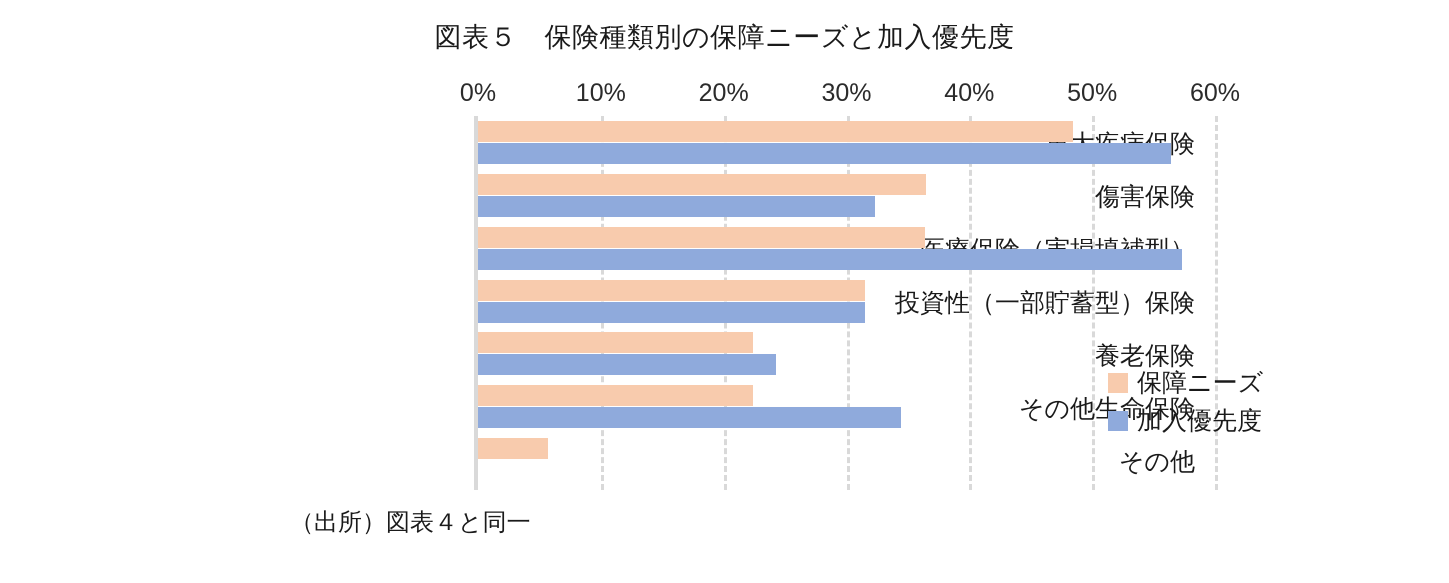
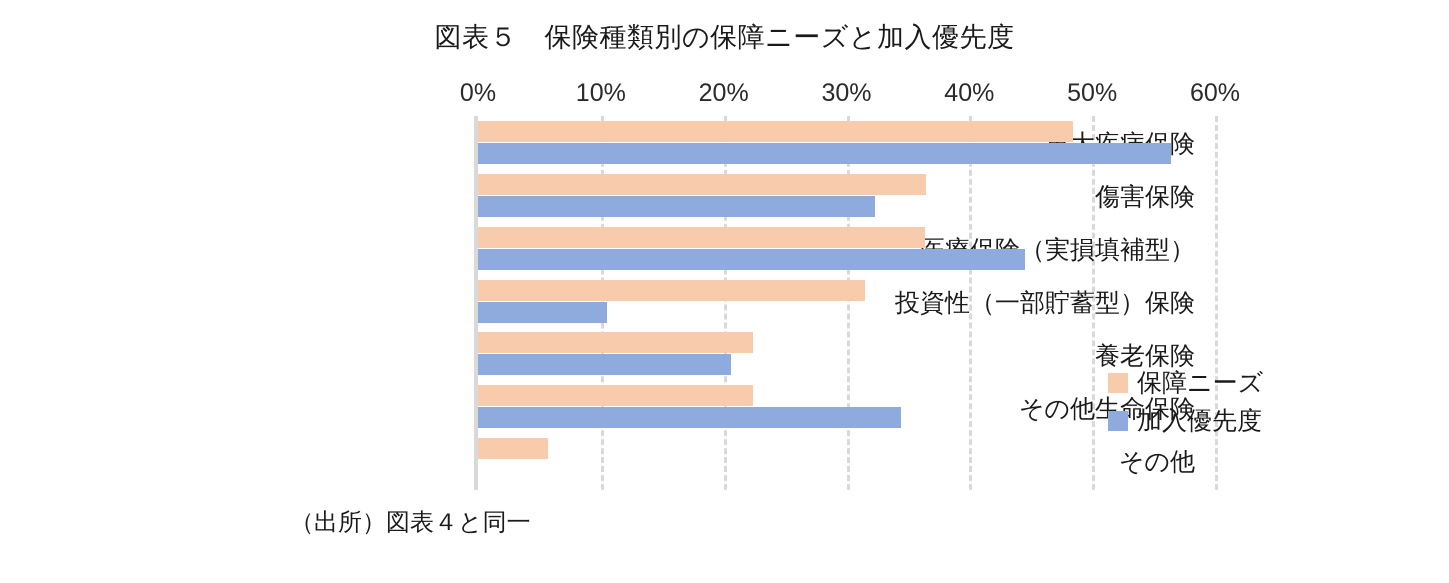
加入優先度/医療保険（実損填補型）: 57.3% -> 44.5%
加入優先度/投資性（一部貯蓄型）保険: 31.5% -> 10.5%
加入優先度/養老保険: 24.3% -> 20.6%
